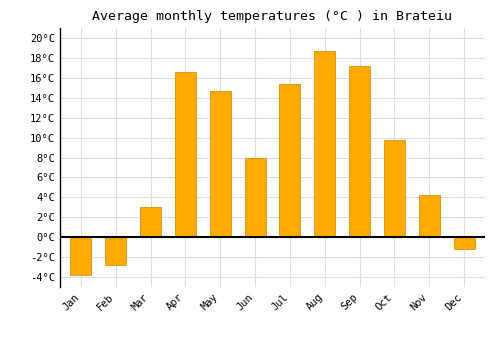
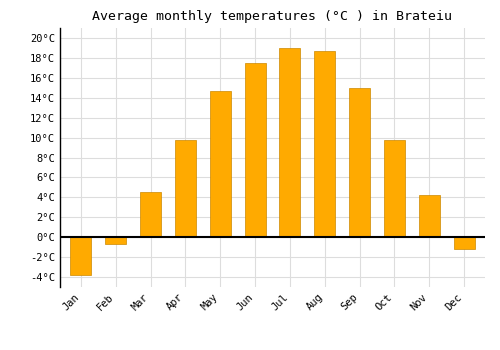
Feb: -2.8°C -> -0.7°C
Mar: 3.0°C -> 4.5°C
Apr: 16.6°C -> 9.8°C
Jun: 8.0°C -> 17.5°C
Jul: 15.4°C -> 19.0°C
Sep: 17.2°C -> 15.0°C
